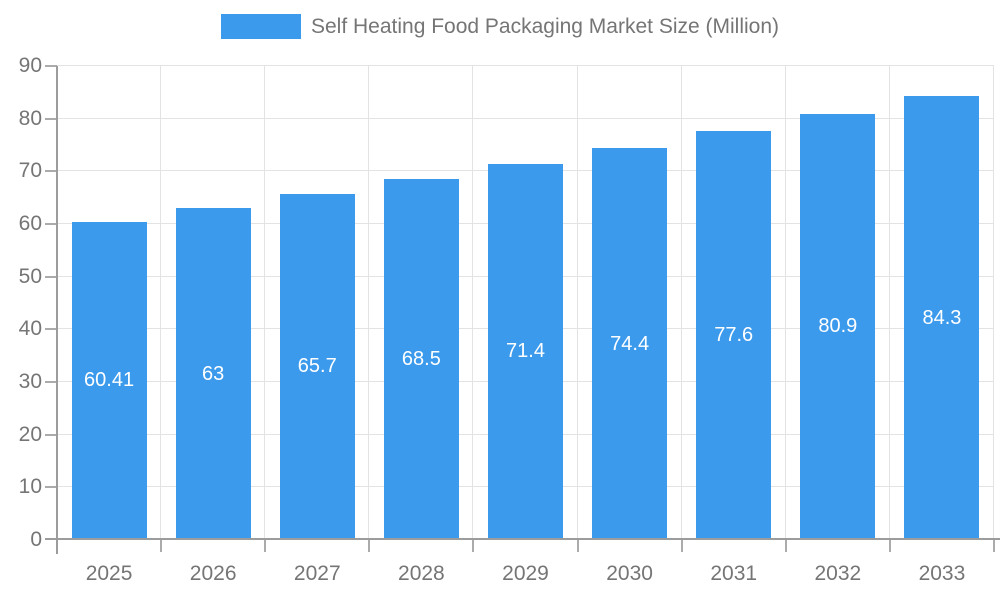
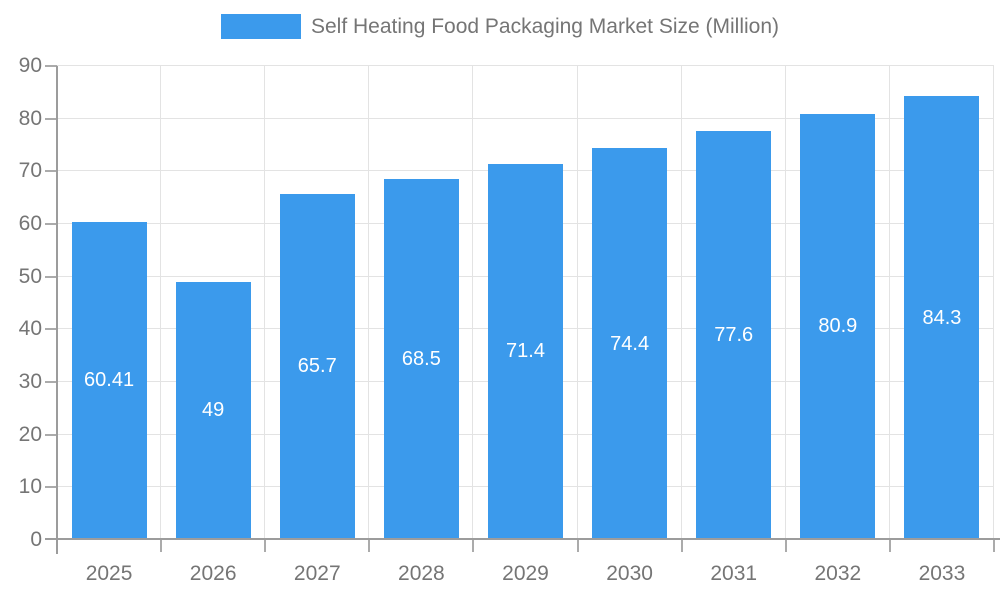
2026: 63 -> 49
